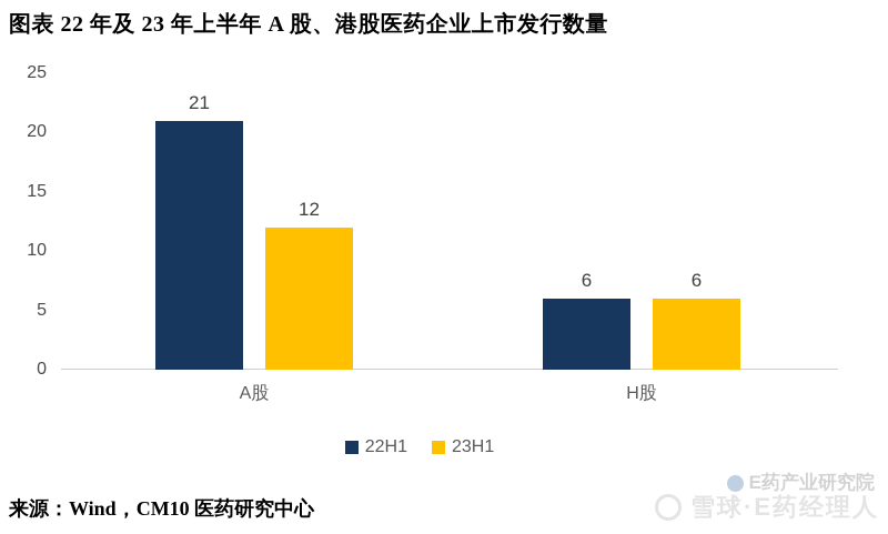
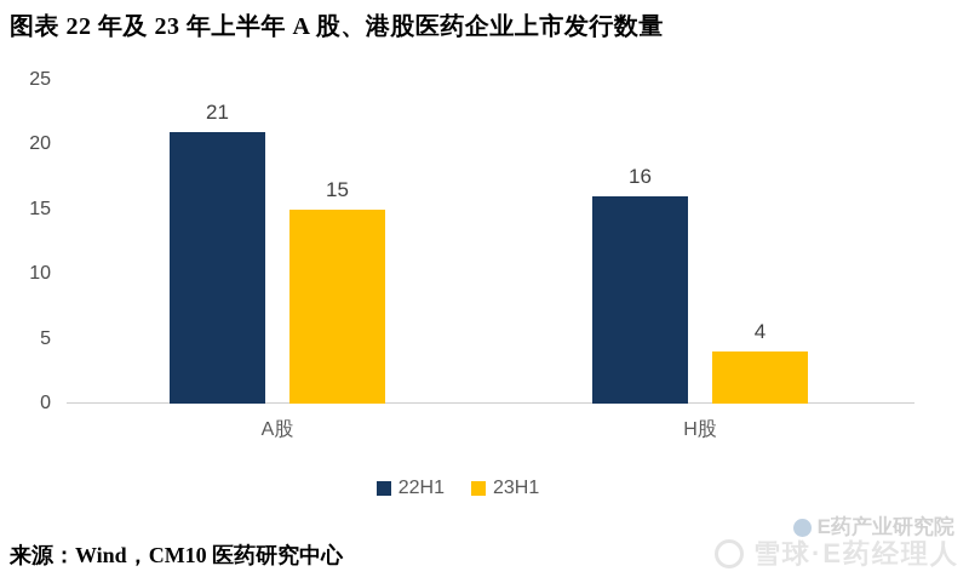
23H1/A股: 12 -> 15
22H1/H股: 6 -> 16
23H1/H股: 6 -> 4
